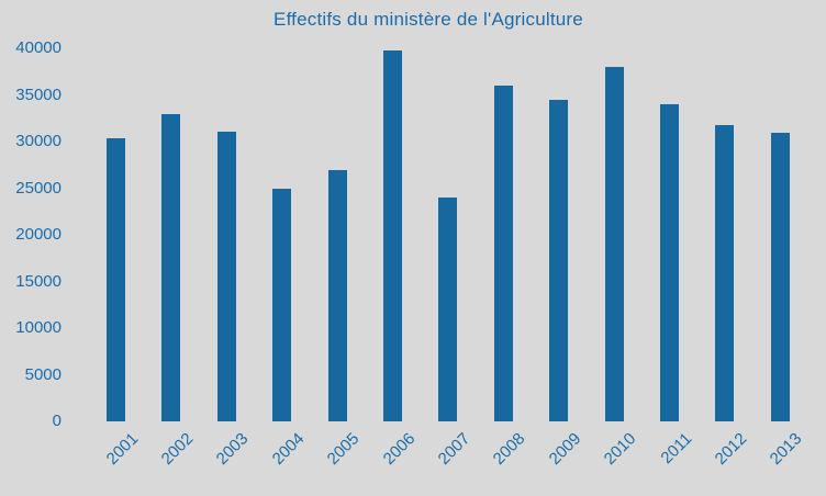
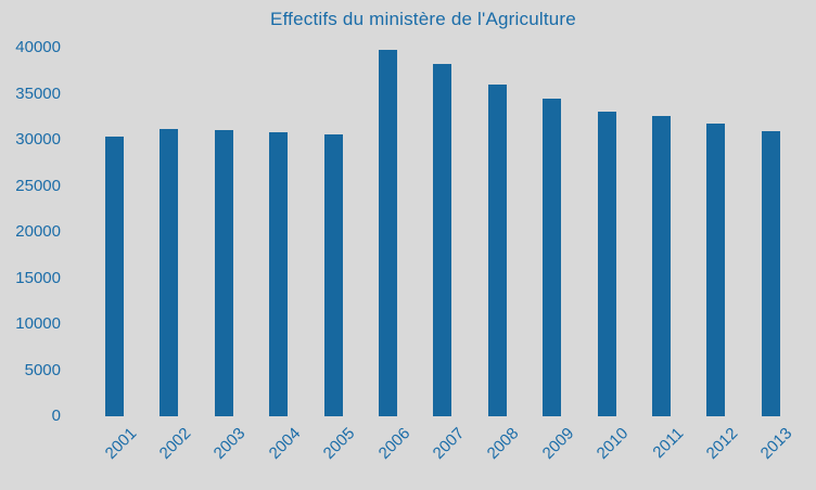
2002: 33000 -> 31000
2004: 25000 -> 31000
2005: 27000 -> 31000
2007: 24000 -> 38000
2010: 38000 -> 33000
2011: 34000 -> 33000
